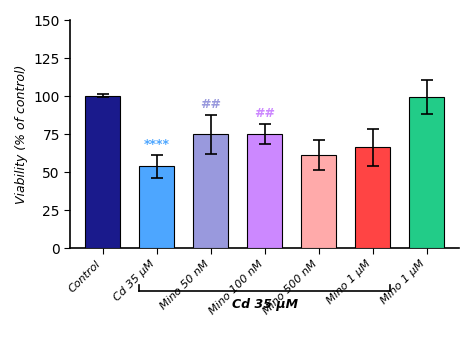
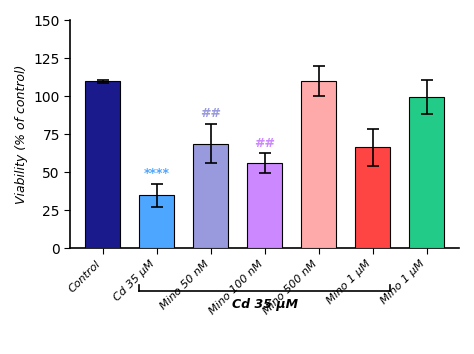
Control: 100 -> 110
Cd 35 μM: 54 -> 35
Mino 50 nM: 75 -> 69
Mino 100 nM: 76 -> 56
Mino 500 nM: 62 -> 110
